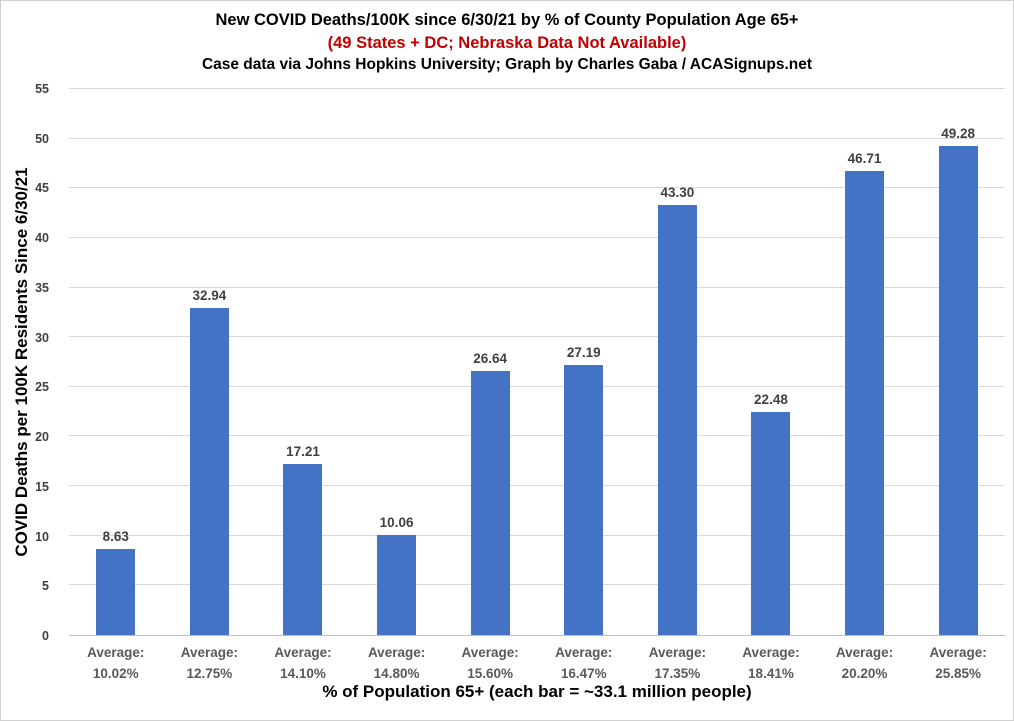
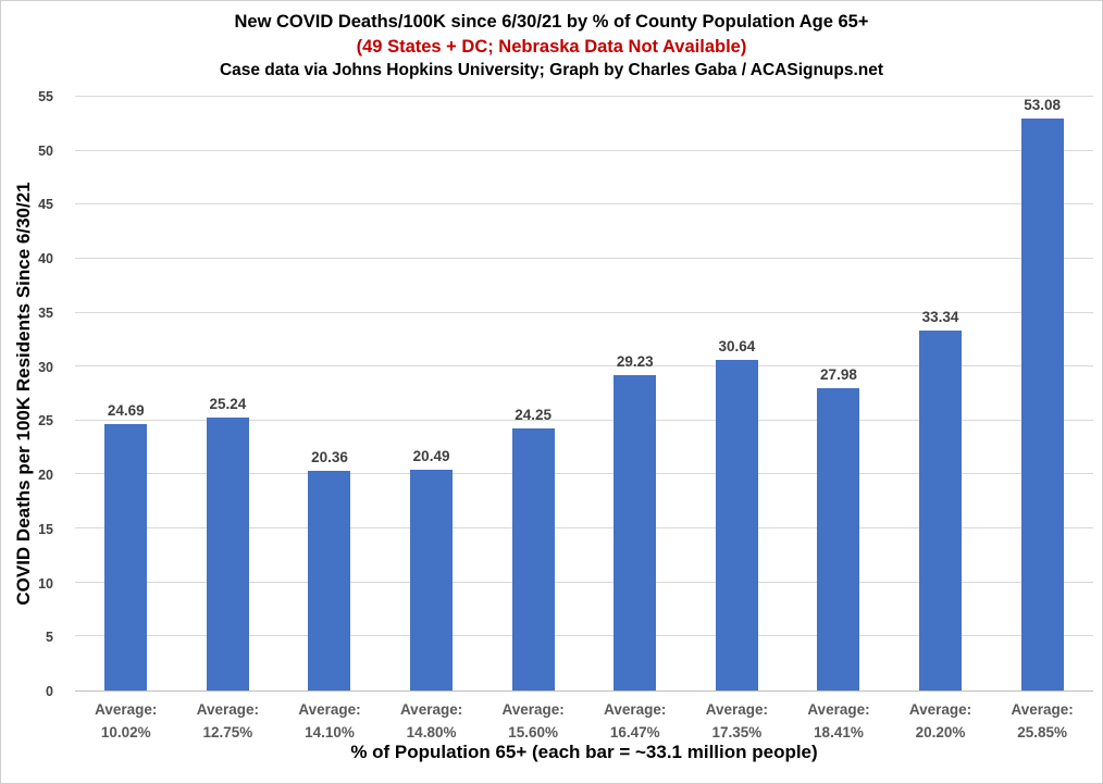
10.02%: 8.63 -> 24.69
12.75%: 32.94 -> 25.24
14.10%: 17.21 -> 20.36
14.80%: 10.06 -> 20.49
15.60%: 26.64 -> 24.25
16.47%: 27.19 -> 29.23
17.35%: 43.30 -> 30.64
18.41%: 22.48 -> 27.98
20.20%: 46.71 -> 33.34
25.85%: 49.28 -> 53.08
